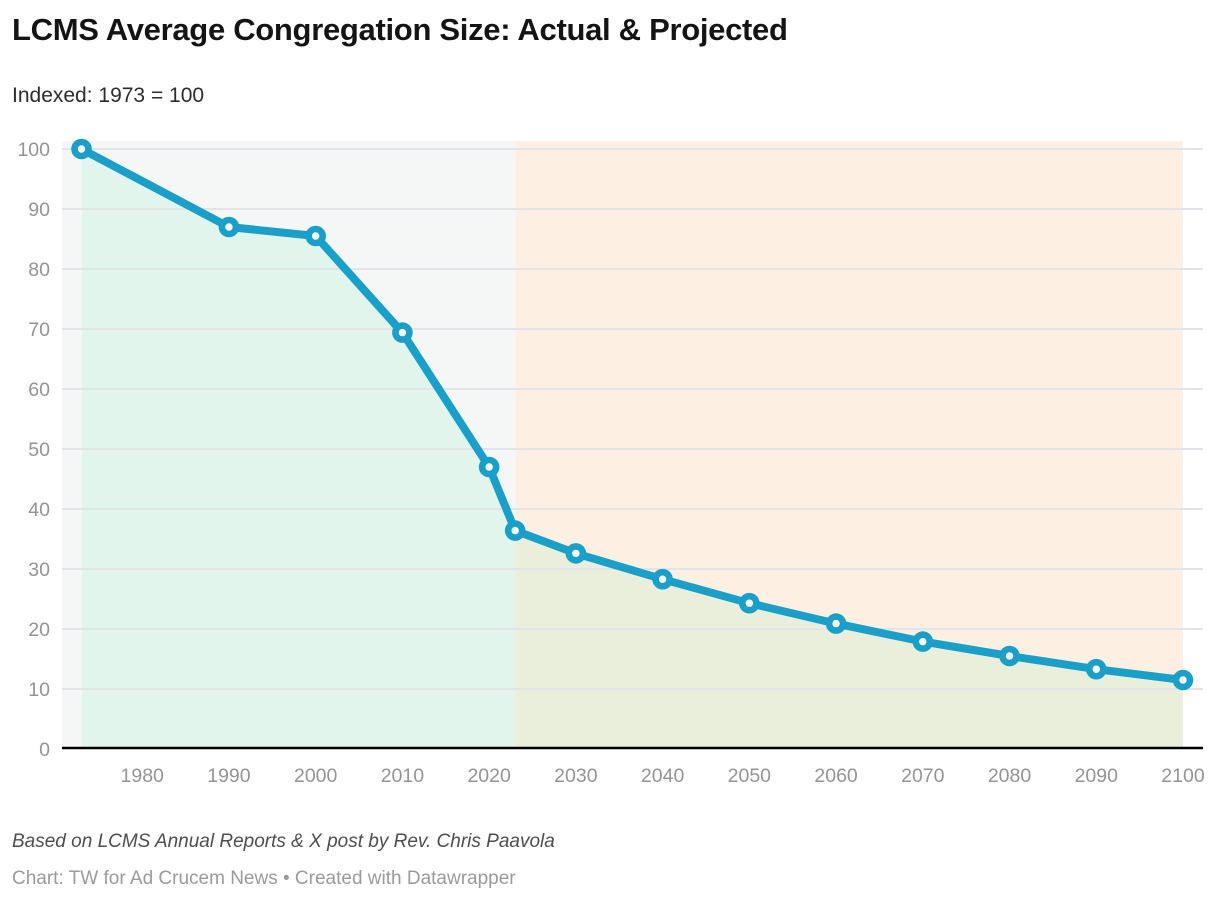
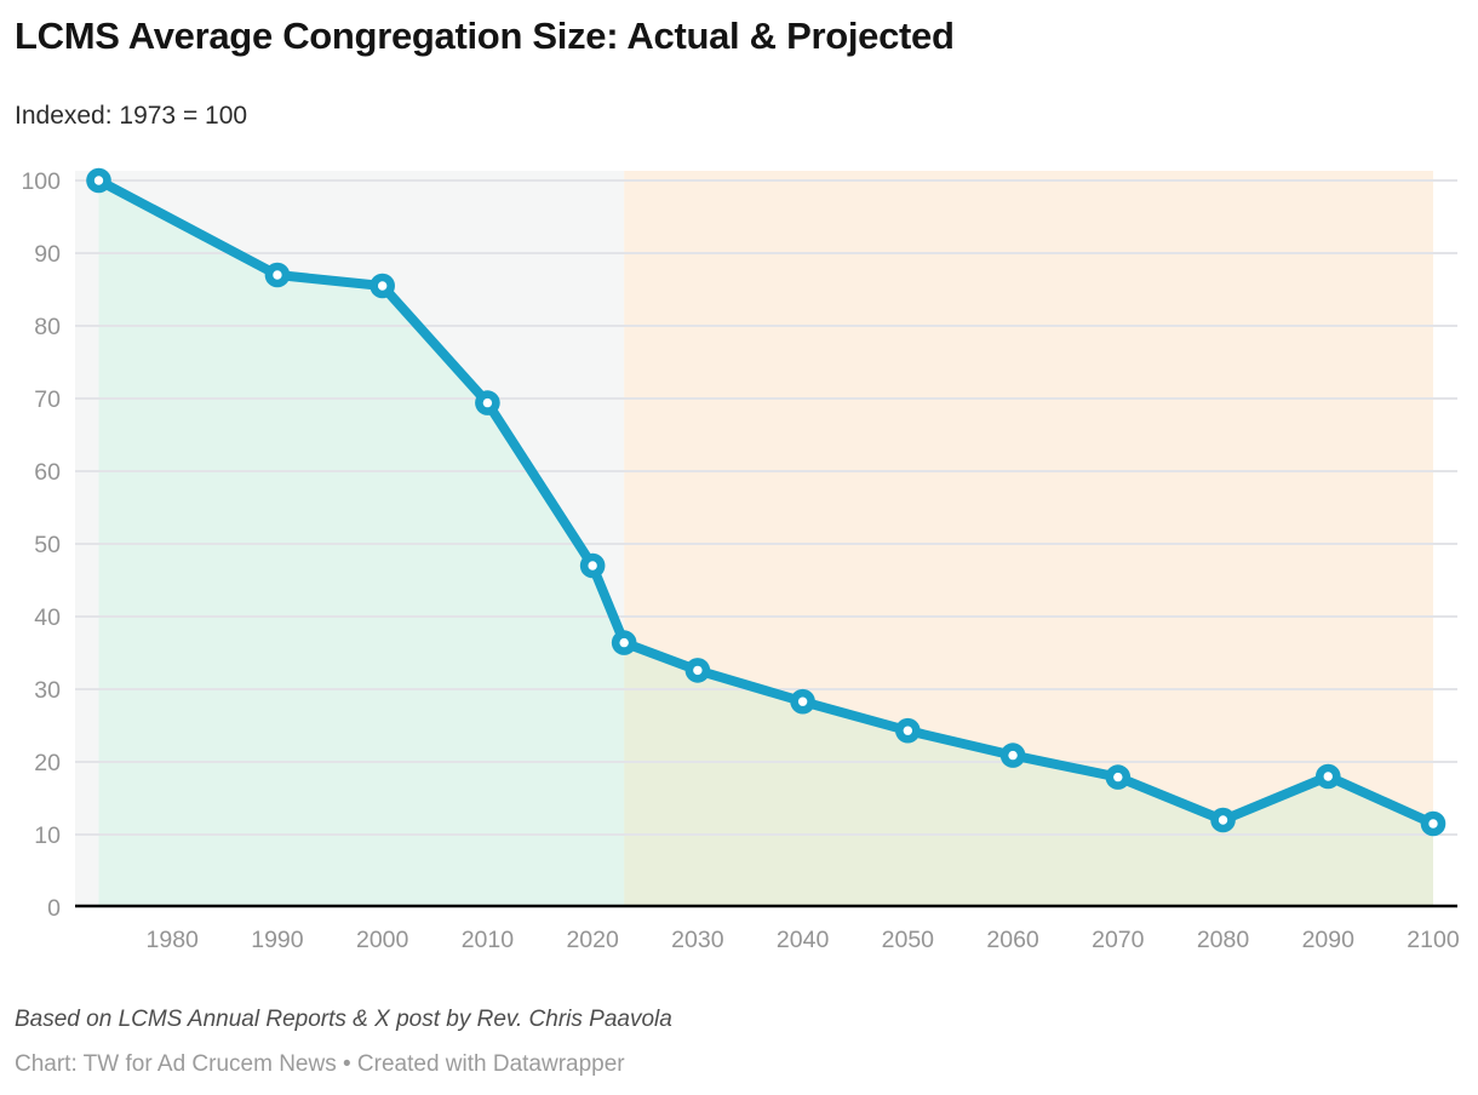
2080: 16 -> 12
2090: 13 -> 18
